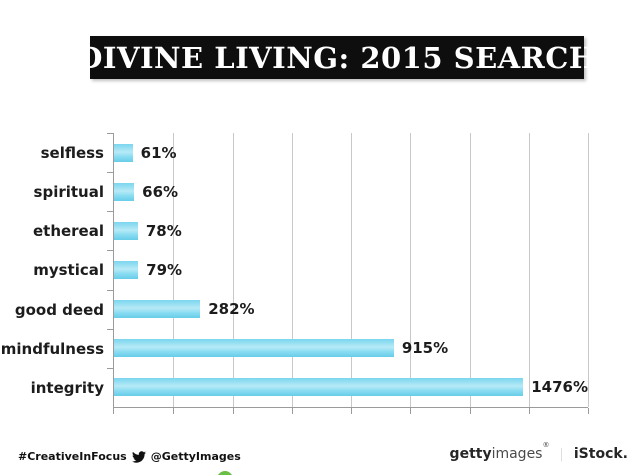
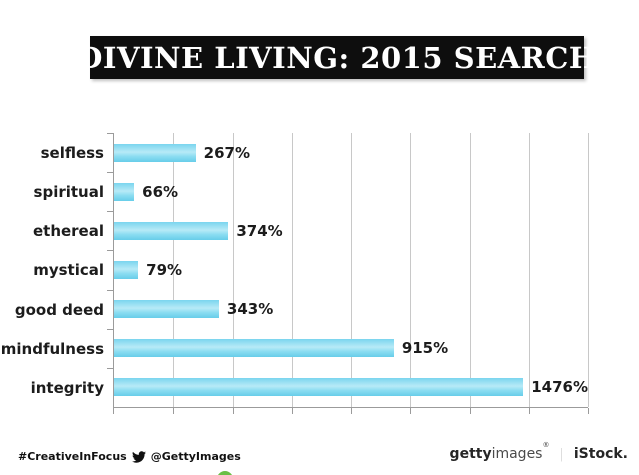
selfless: 61% -> 267%
ethereal: 78% -> 374%
good deed: 282% -> 343%
